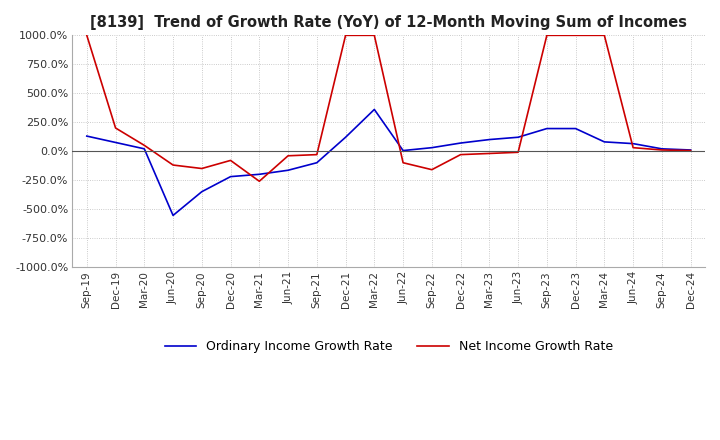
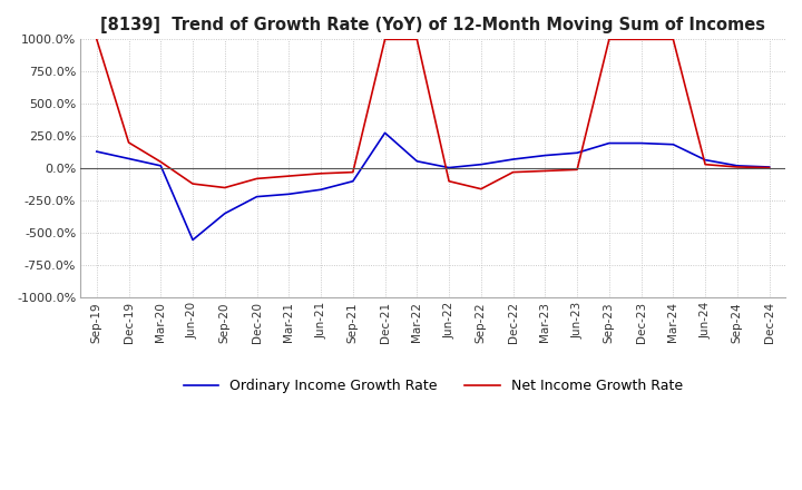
Net Income Growth Rate/Mar-21: -260% -> -60%
Ordinary Income Growth Rate/Dec-21: 120% -> 280%
Ordinary Income Growth Rate/Mar-22: 360% -> 60%
Ordinary Income Growth Rate/Mar-24: 80% -> 180%
